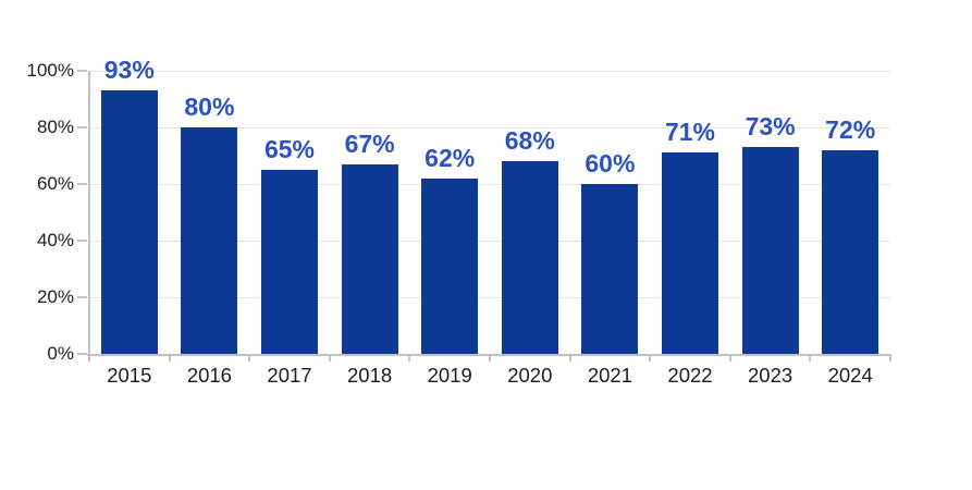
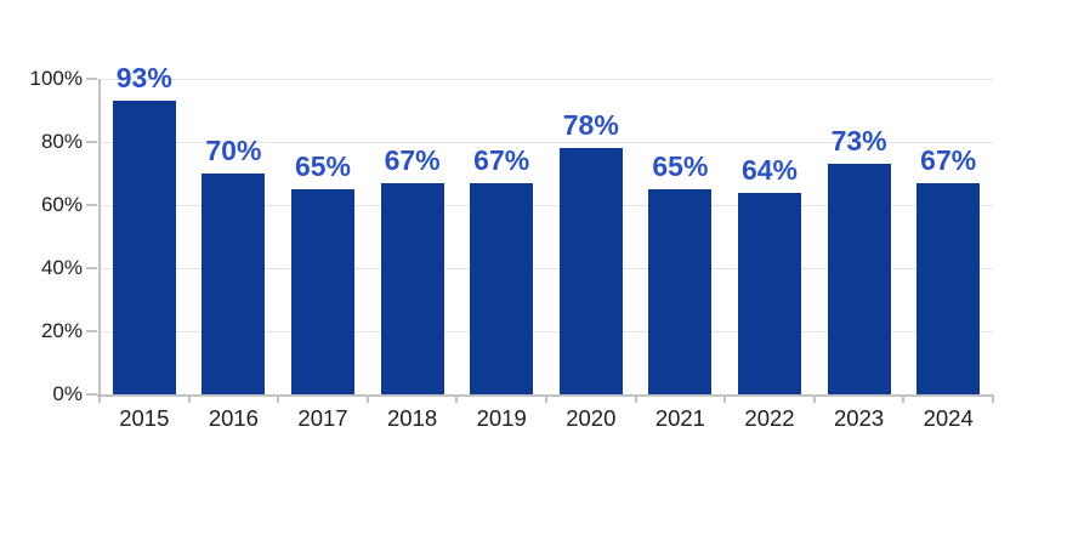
2016: 80% -> 70%
2019: 62% -> 67%
2020: 68% -> 78%
2021: 60% -> 65%
2022: 71% -> 64%
2024: 72% -> 67%
